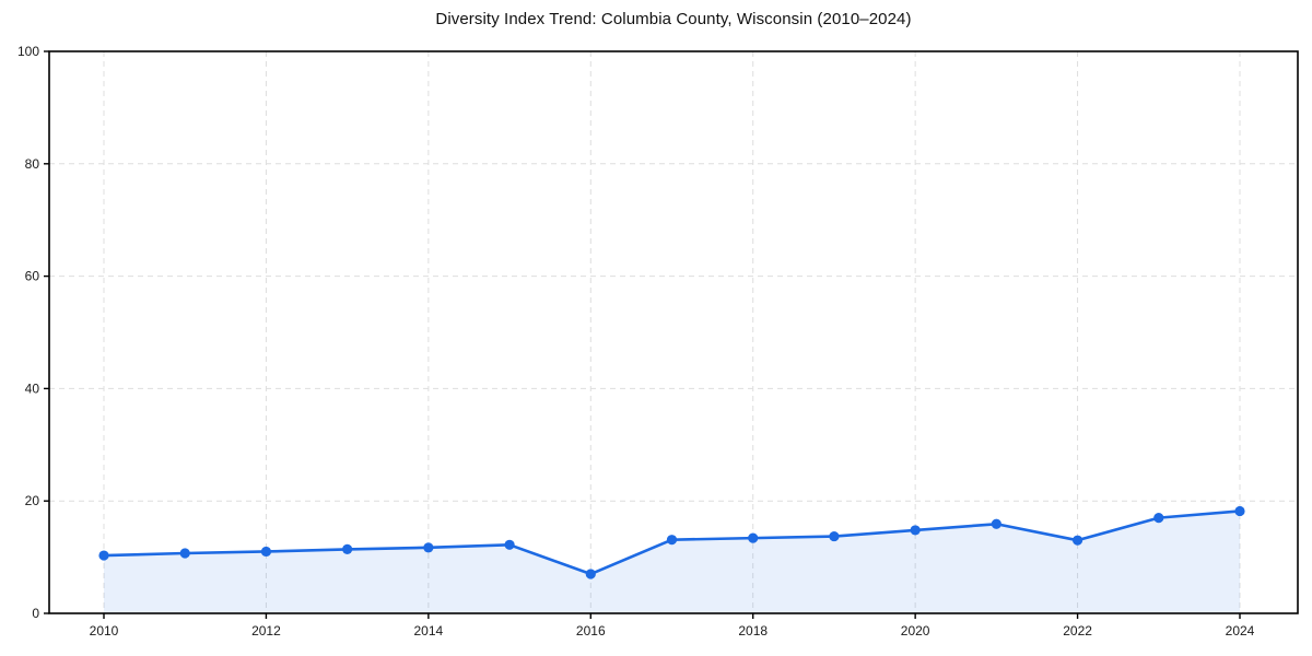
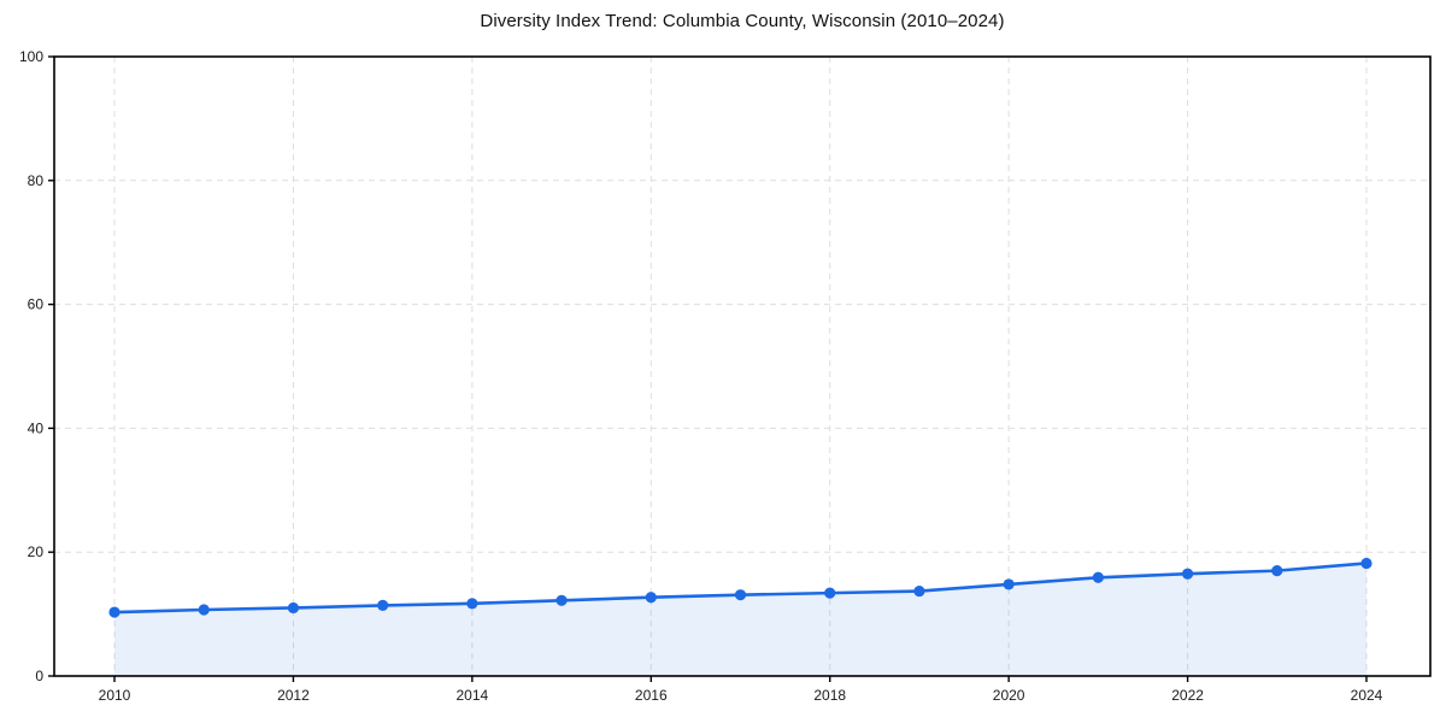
2016: 7 -> 13
2022: 13 -> 16
